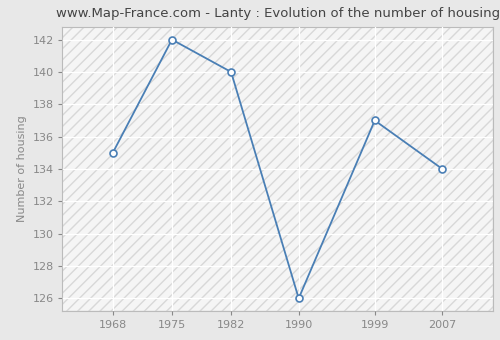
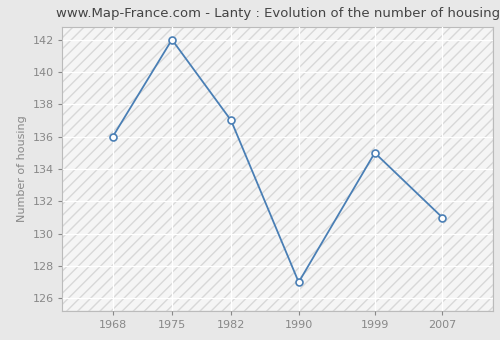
1968: 135 -> 136
1982: 140 -> 137
1990: 126 -> 127
1999: 137 -> 135
2007: 134 -> 131
